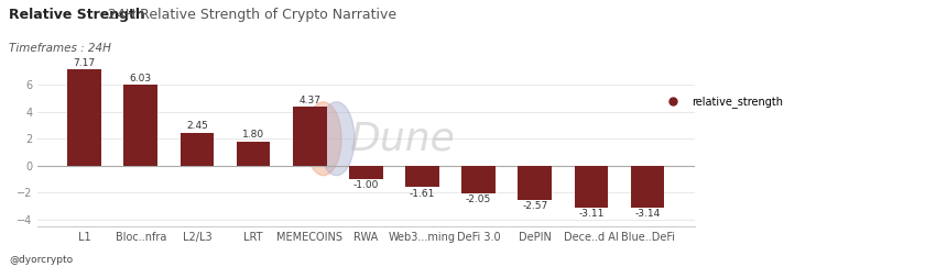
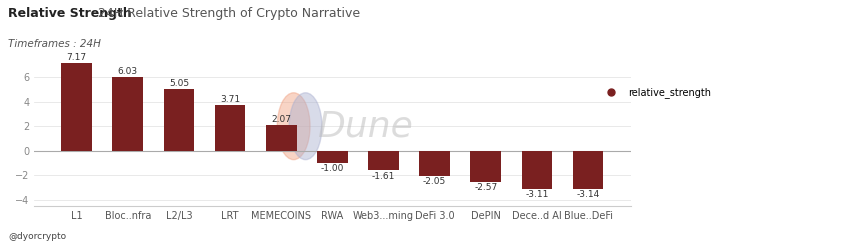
L2/L3: 2.45 -> 5.05
LRT: 1.80 -> 3.71
MEMECOINS: 4.37 -> 2.07
